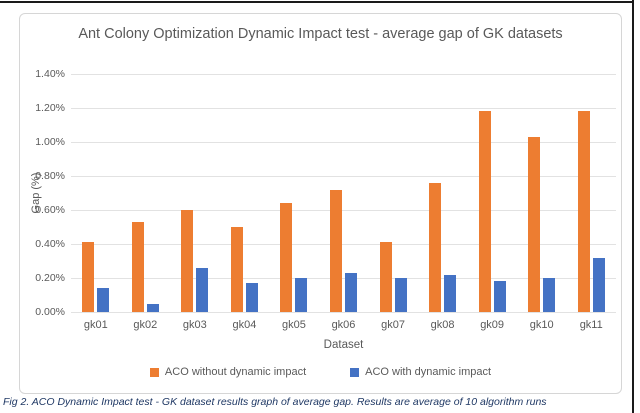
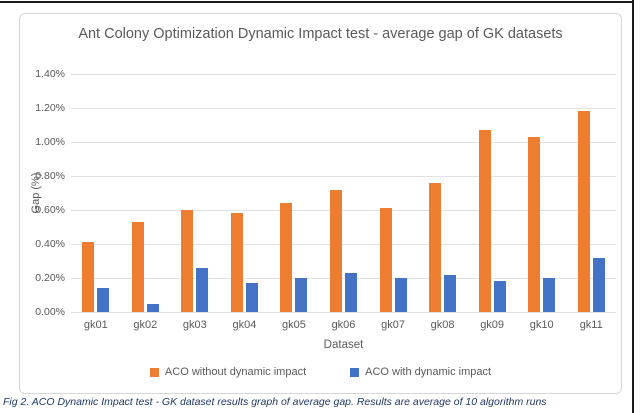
ACO without dynamic impact/gk04: 0.50% -> 0.58%
ACO without dynamic impact/gk07: 0.41% -> 0.61%
ACO without dynamic impact/gk09: 1.18% -> 1.07%
